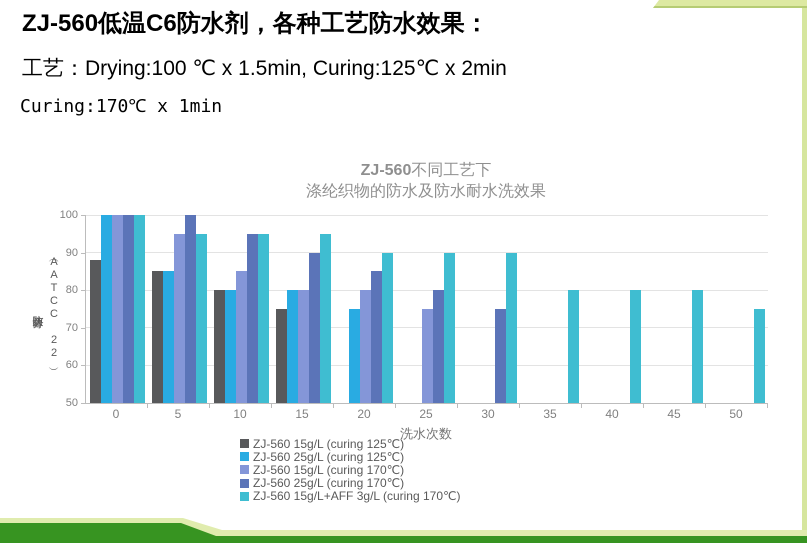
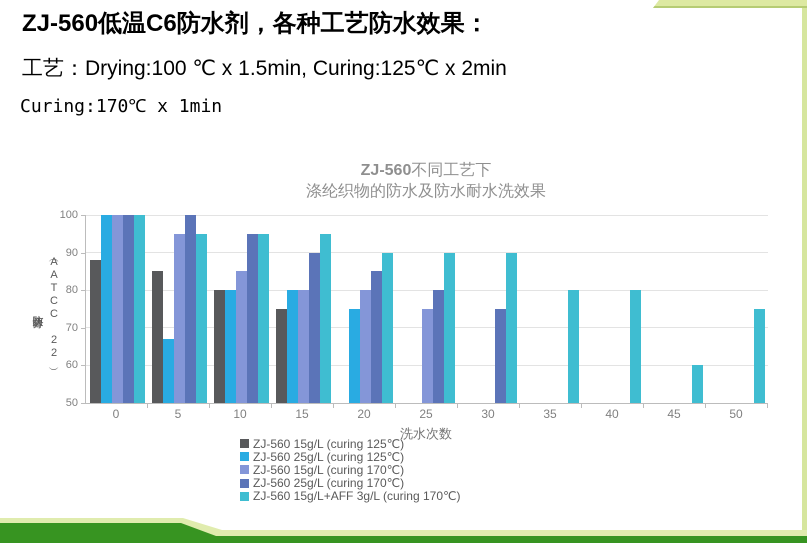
ZJ-560 25g/L (curing 125℃)/5: 85 -> 67
ZJ-560 15g/L+AFF 3g/L (curing 170℃)/45: 80 -> 60
